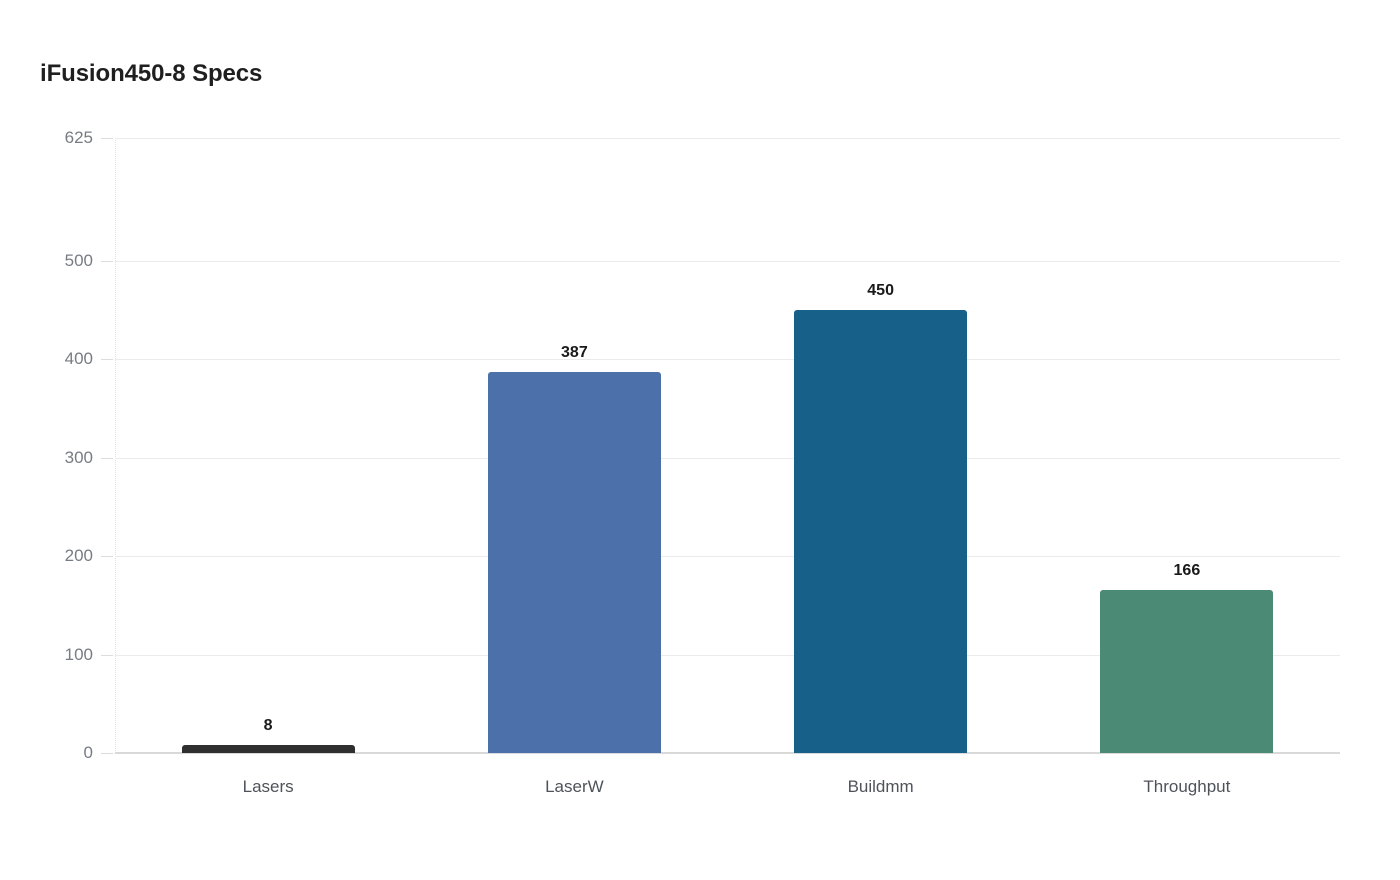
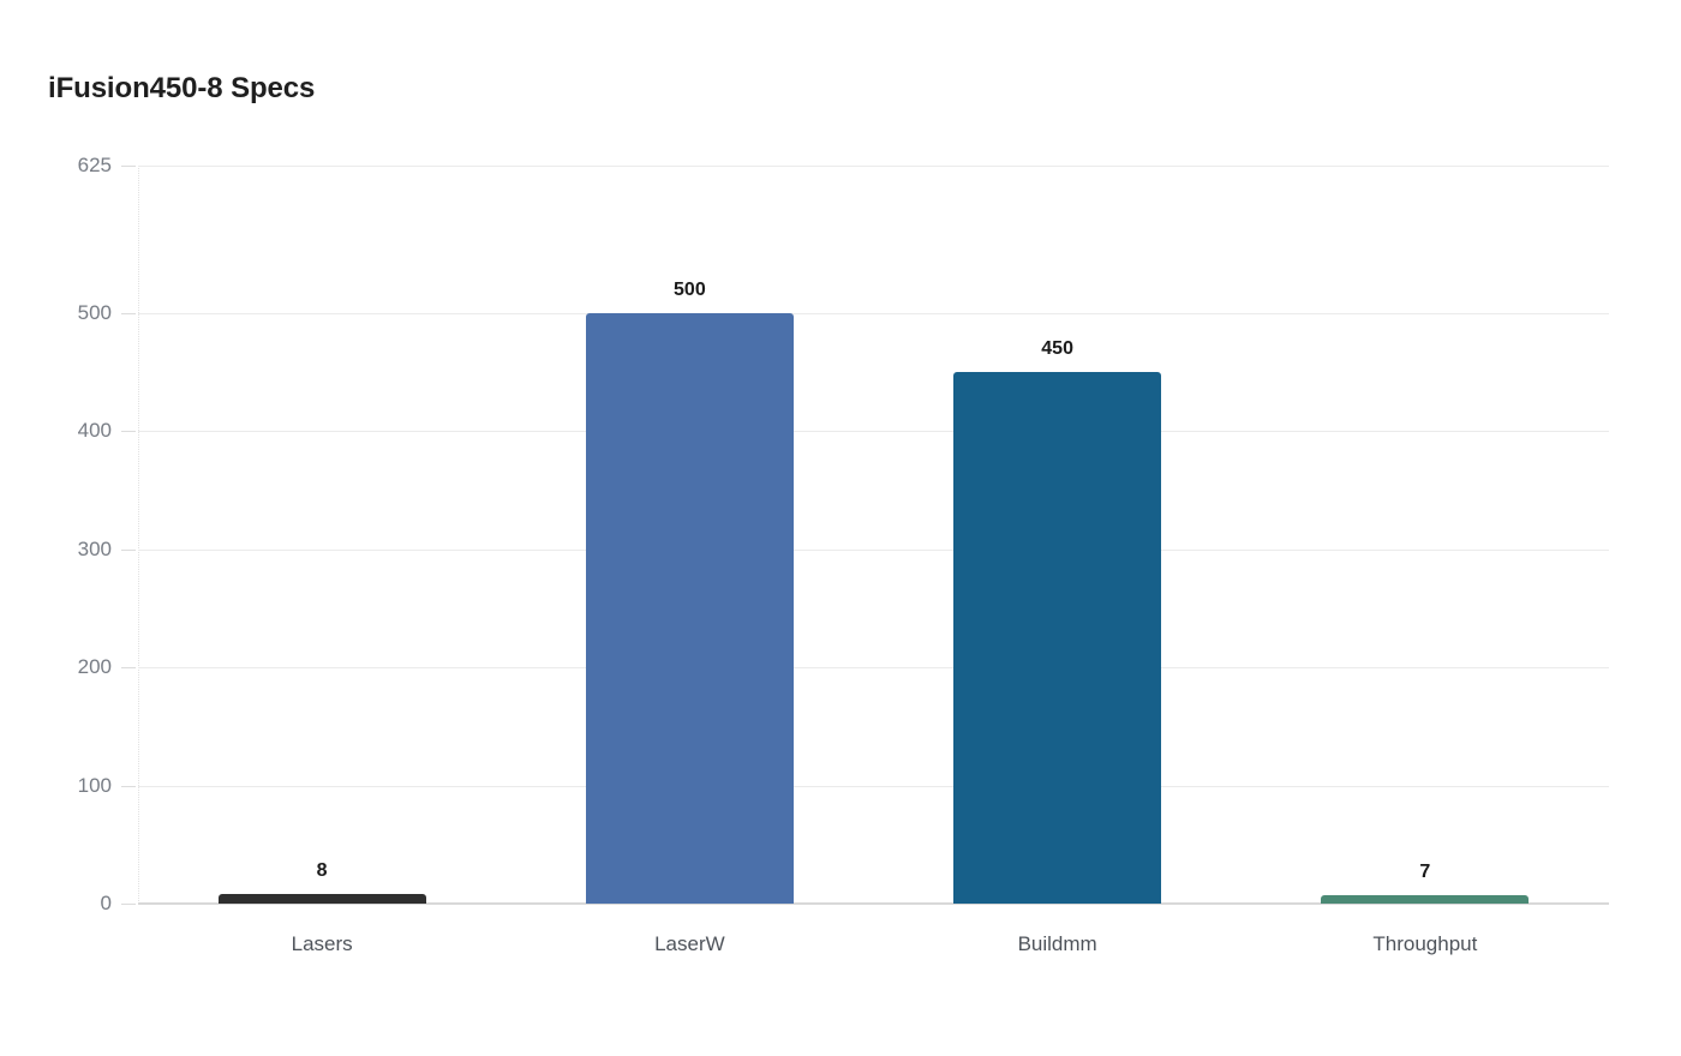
LaserW: 387 -> 500
Throughput: 166 -> 7
